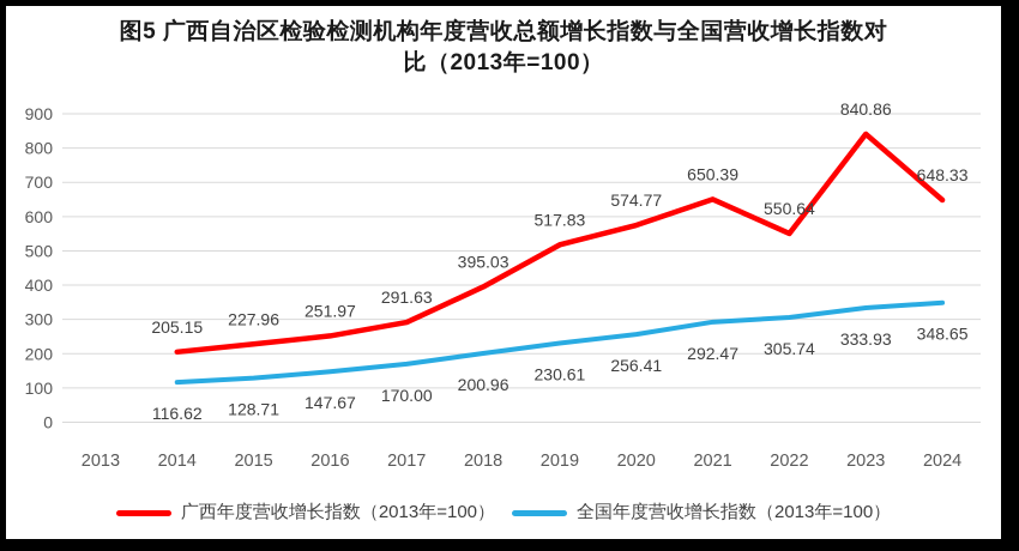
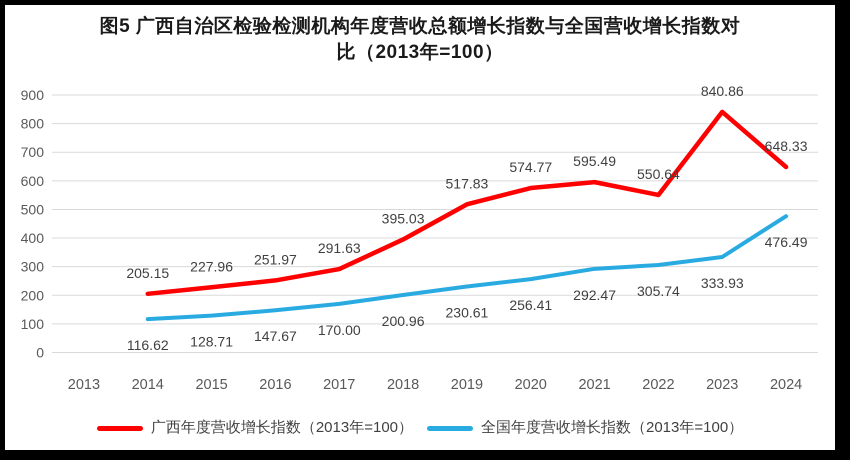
广西年度营收增长指数（2013年=100）/2021: 650.39 -> 595.49
全国年度营收增长指数（2013年=100）/2024: 348.65 -> 476.49
